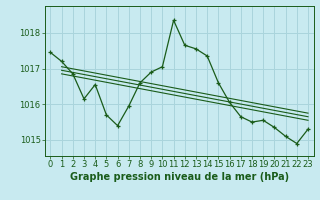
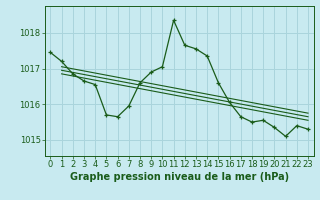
3: 1016.15 -> 1016.65
6: 1015.40 -> 1015.65
22: 1014.90 -> 1015.40
